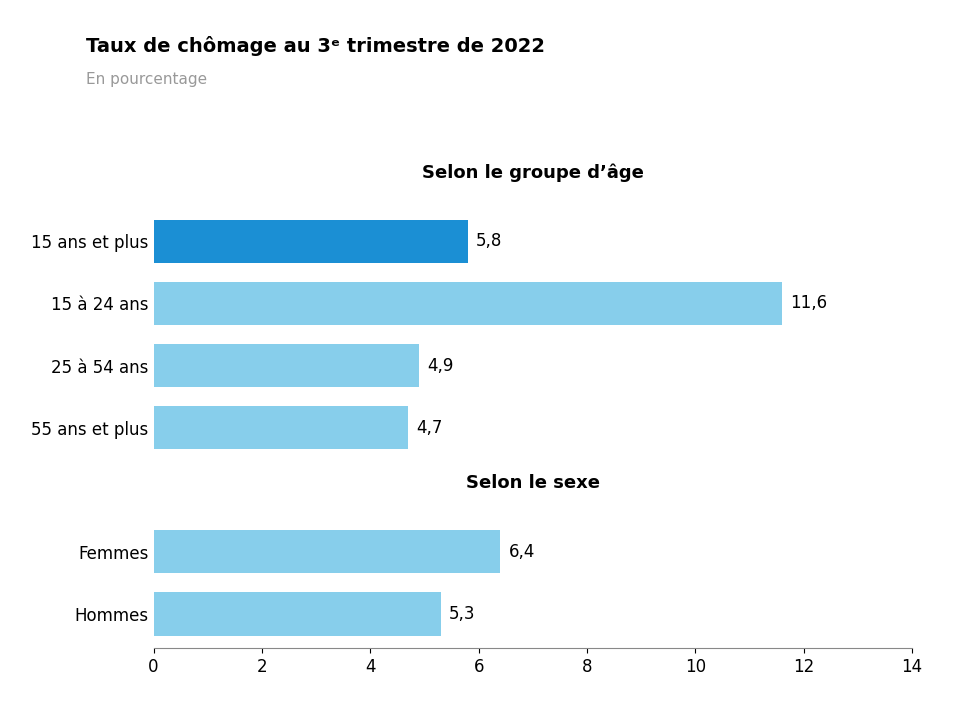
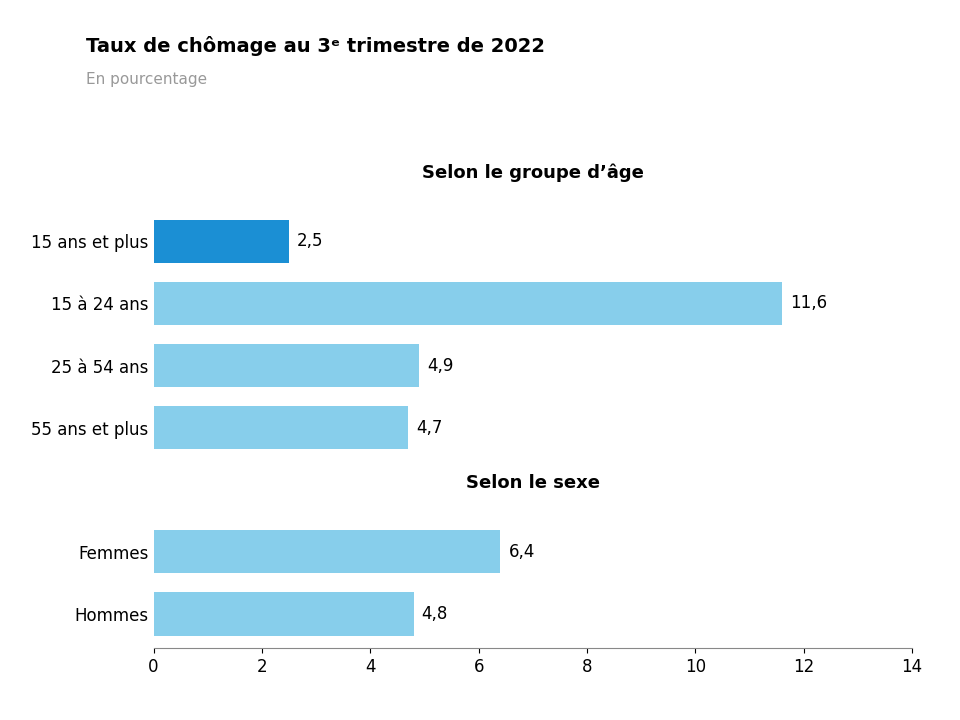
15 ans et plus: 5,8 -> 2,5
Hommes: 5,3 -> 4,8
